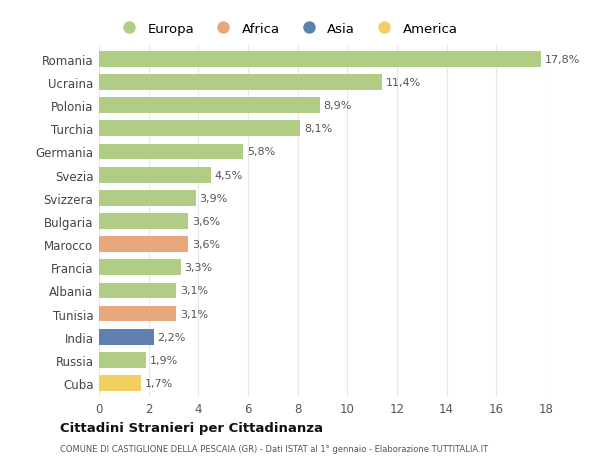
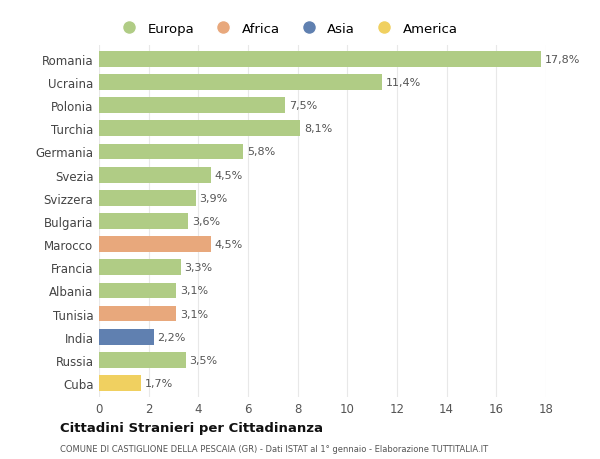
Polonia: 8,9% -> 7,5%
Marocco: 3,6% -> 4,5%
Russia: 1,9% -> 3,5%
